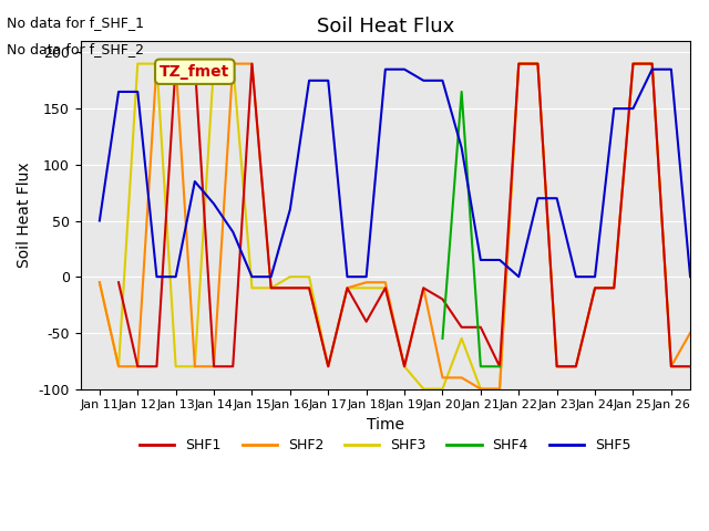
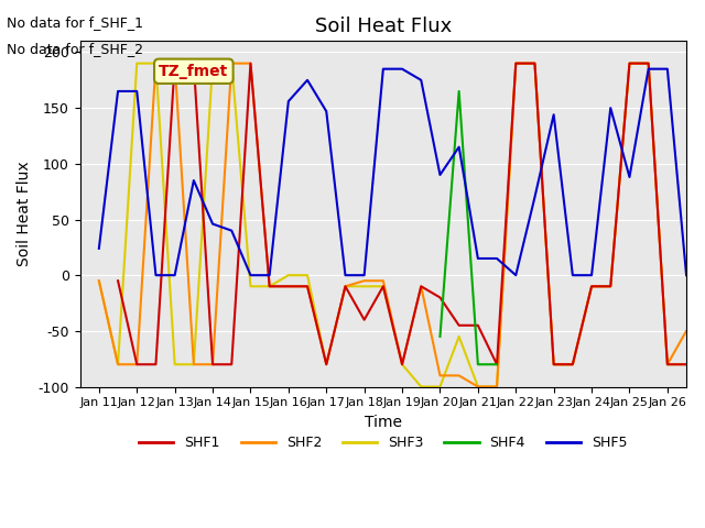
SHF5/Jan 11: 50 -> 24
SHF5/Jan 14: 65 -> 46
SHF5/Jan 16: 60 -> 156
SHF5/Jan 17: 175 -> 147
SHF5/Jan 20: 175 -> 90
SHF5/Jan 23: 70 -> 144
SHF5/Jan 25: 150 -> 88
